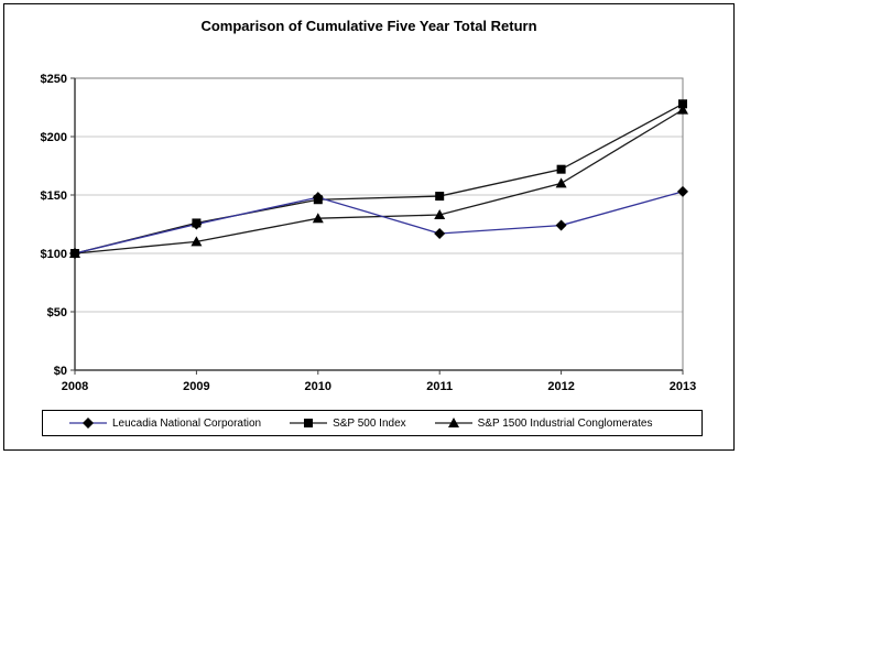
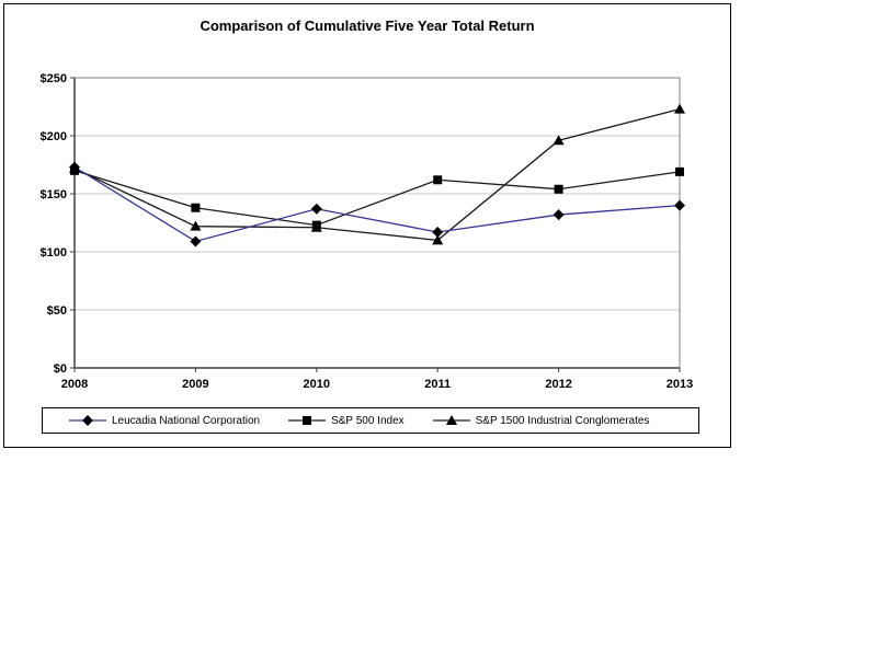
Leucadia National Corporation/2008: $100 -> $173
S&P 500 Index/2008: $100 -> $170
S&P 1500 Industrial Conglomerates/2008: $100 -> $172
Leucadia National Corporation/2009: $125 -> $109
S&P 500 Index/2009: $126 -> $138
S&P 1500 Industrial Conglomerates/2009: $110 -> $122
Leucadia National Corporation/2010: $148 -> $137
S&P 500 Index/2010: $146 -> $123
S&P 1500 Industrial Conglomerates/2010: $130 -> $121
S&P 500 Index/2011: $149 -> $162
S&P 1500 Industrial Conglomerates/2011: $133 -> $110
Leucadia National Corporation/2012: $124 -> $132
S&P 500 Index/2012: $172 -> $154
S&P 1500 Industrial Conglomerates/2012: $160 -> $196
Leucadia National Corporation/2013: $153 -> $140
S&P 500 Index/2013: $228 -> $169
